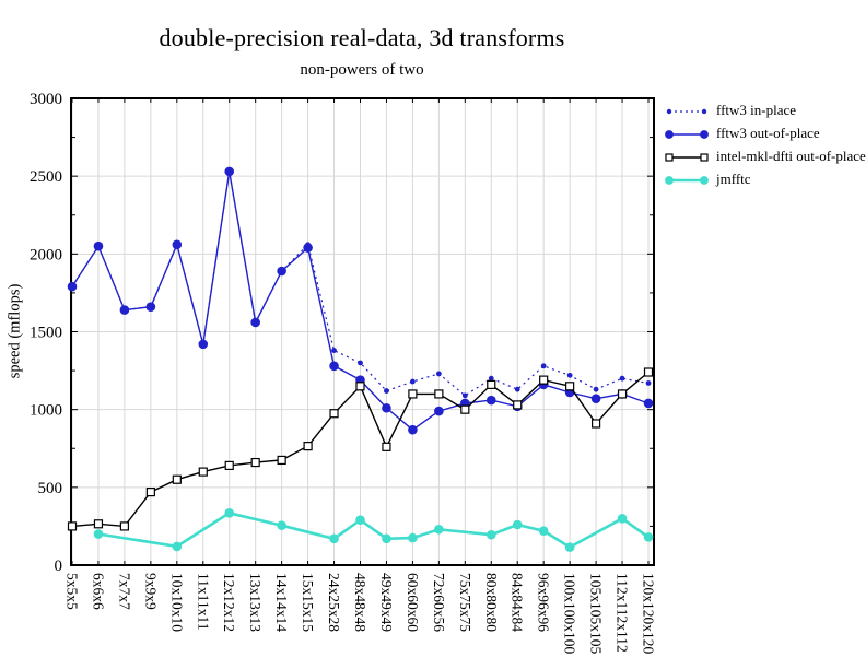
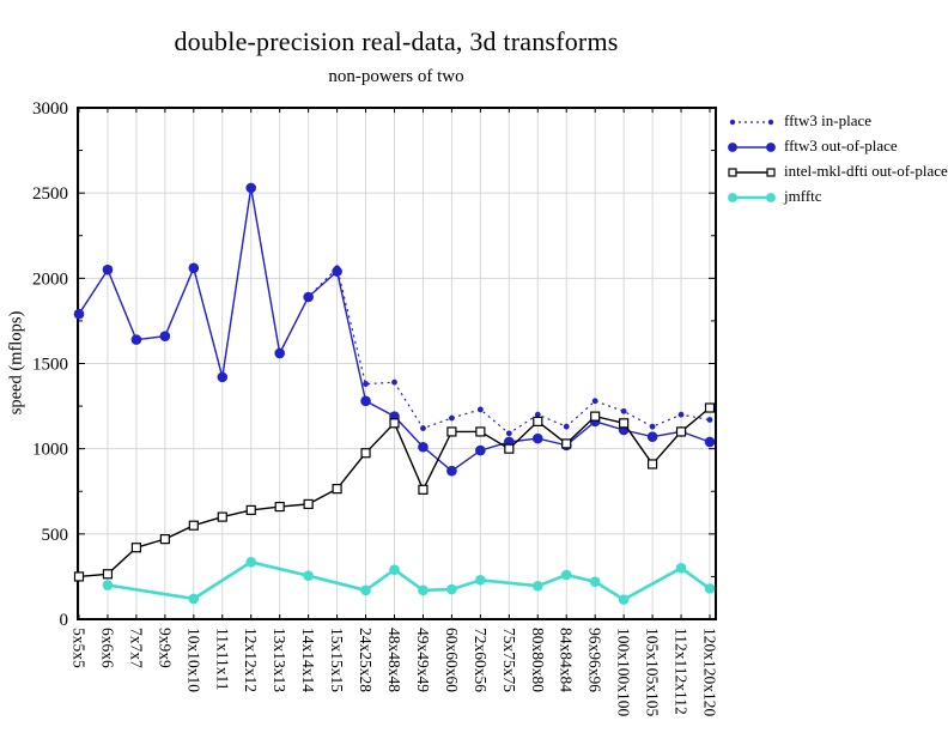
intel-mkl-dfti out-of-place/7x7x7: 250 -> 420
fftw3 in-place/48x48x48: 1300 -> 1390
